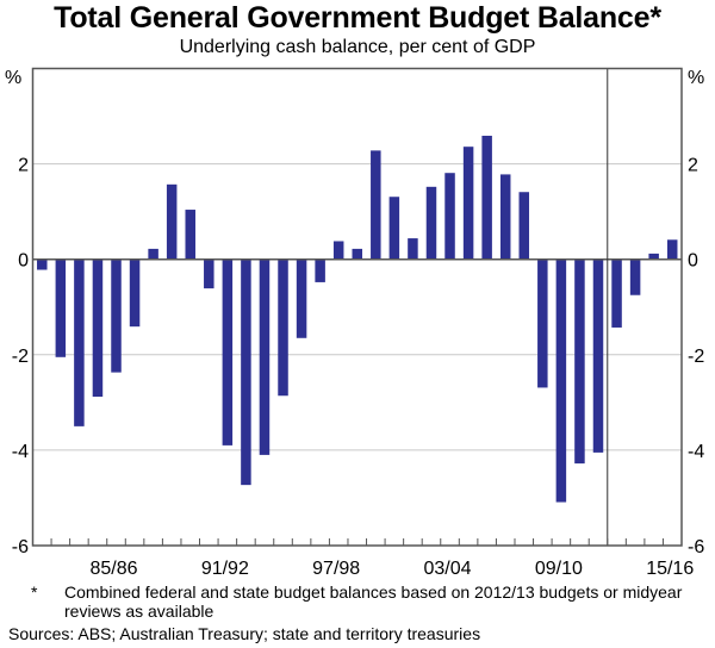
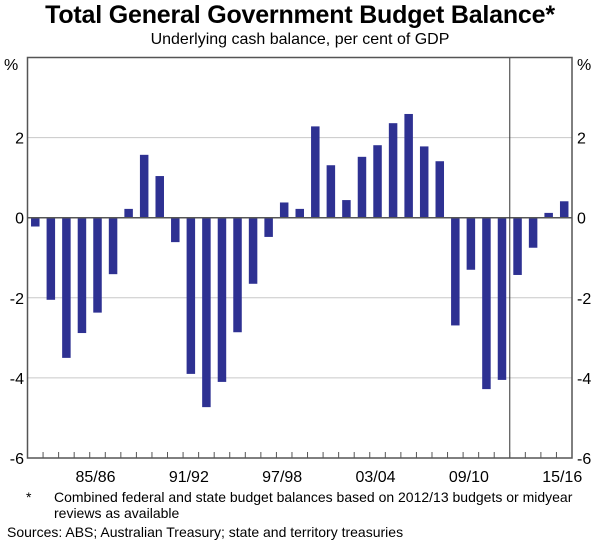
09/10: -5.1 -> -1.3
